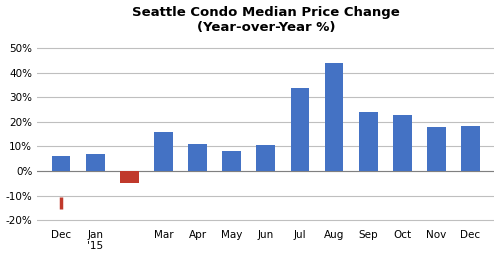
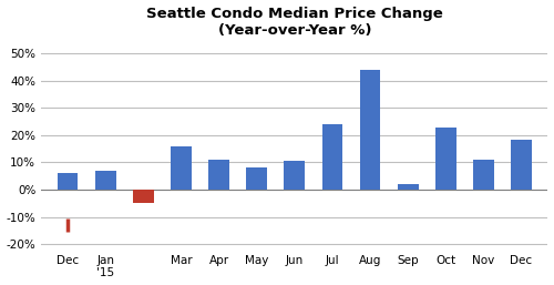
Jul: 34.0% -> 24.0%
Sep: 24.0% -> 2.0%
Nov: 18.0% -> 11.0%
